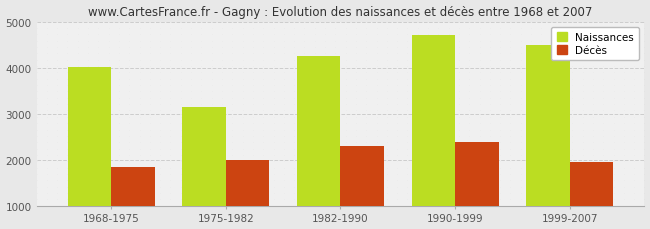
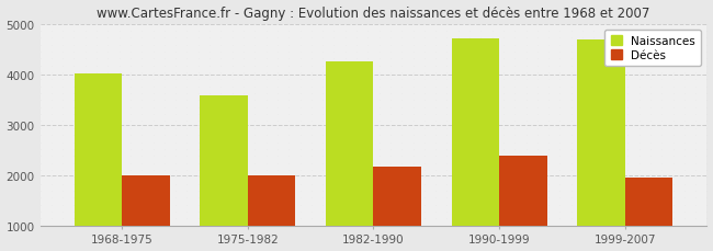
Décès/1968-1975: 1850 -> 2000
Naissances/1975-1982: 3150 -> 3580
Décès/1982-1990: 2300 -> 2160
Naissances/1999-2007: 4500 -> 4680
